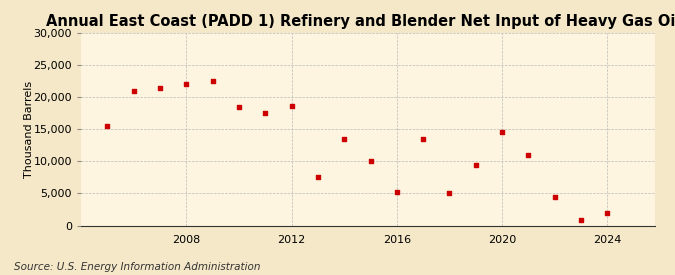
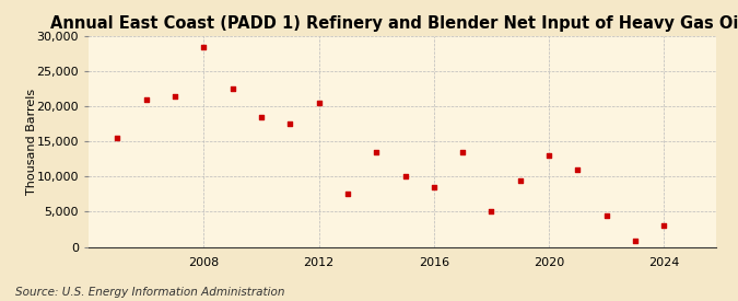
2008: 22,000 -> 28,500
2012: 18,600 -> 20,500
2016: 5,200 -> 8,500
2020: 14,600 -> 13,000
2024: 2,000 -> 3,000
